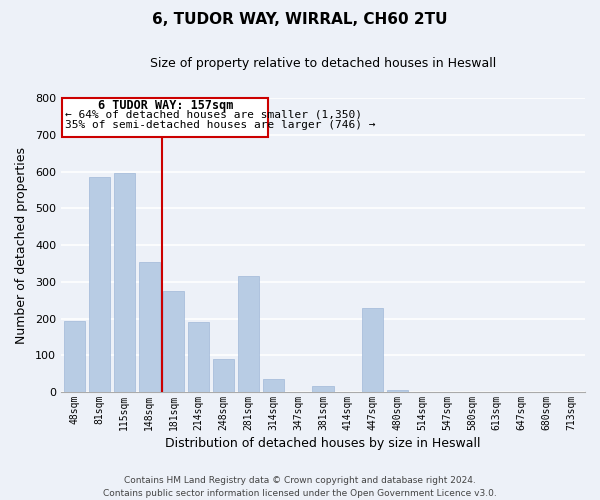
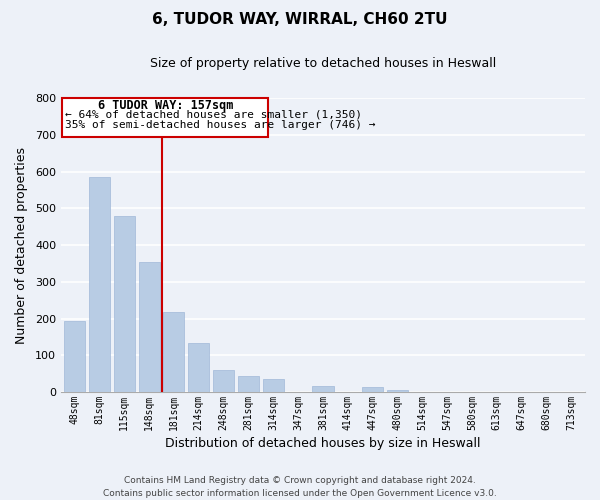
115sqm: 595 -> 480
181sqm: 275 -> 218
214sqm: 190 -> 133
248sqm: 90 -> 60
281sqm: 315 -> 43
447sqm: 230 -> 13
